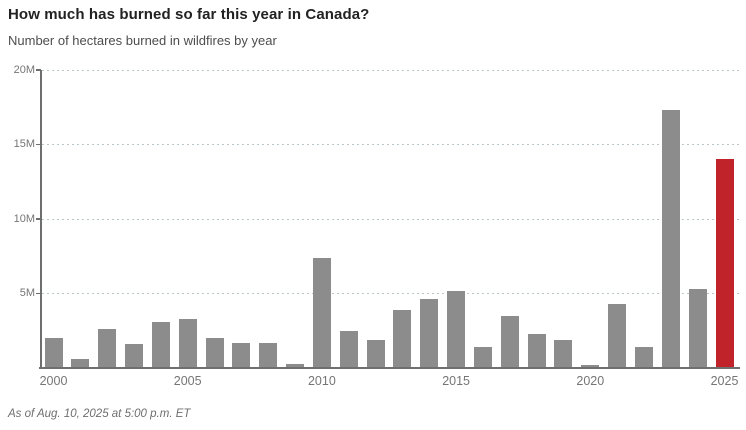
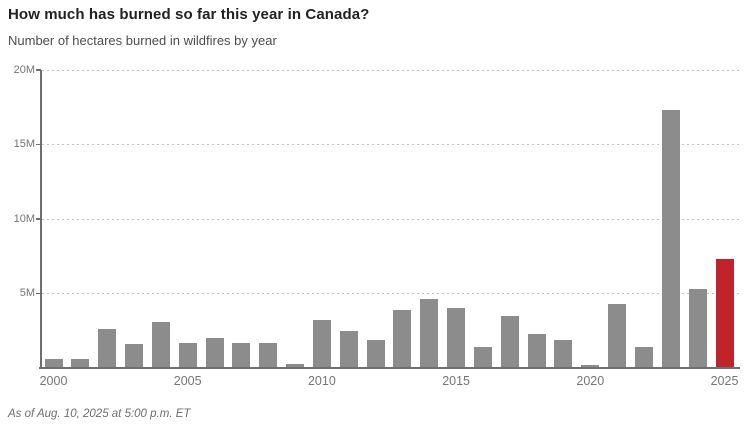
2000: 2.0M -> 0.6M
2005: 3.3M -> 1.7M
2010: 7.4M -> 3.2M
2015: 5.2M -> 4.0M
2025: 14.0M -> 7.3M
